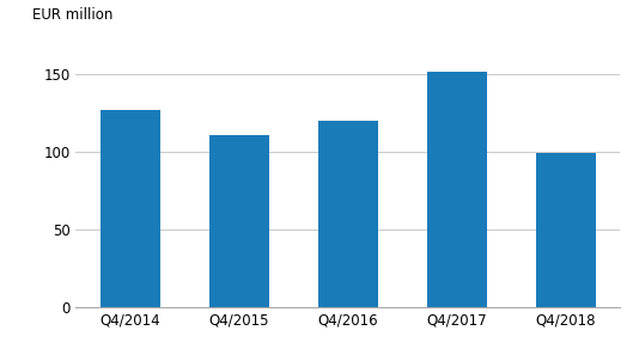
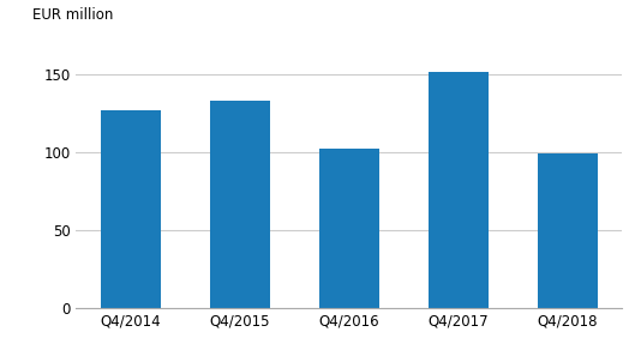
Q4/2015: 111 -> 133
Q4/2016: 120 -> 102
